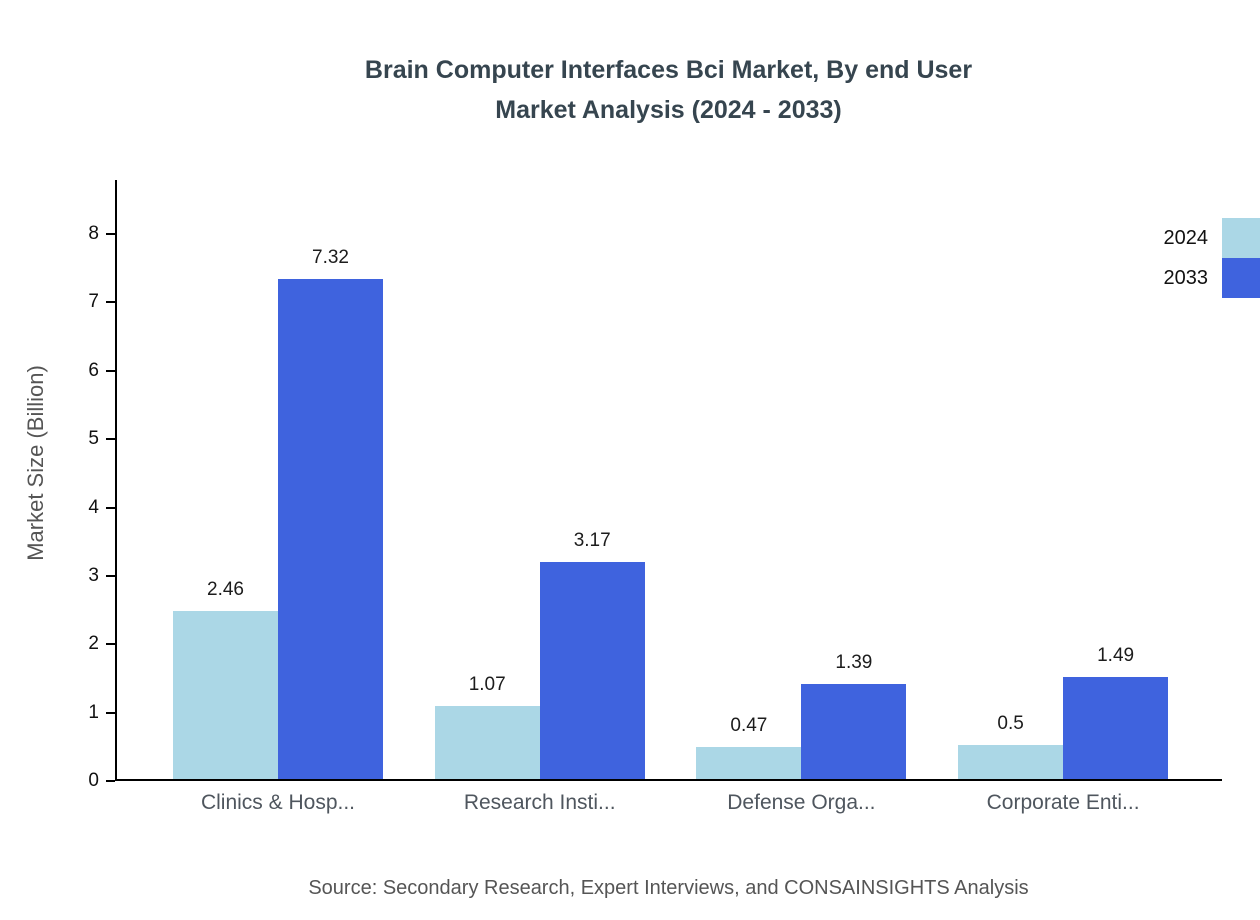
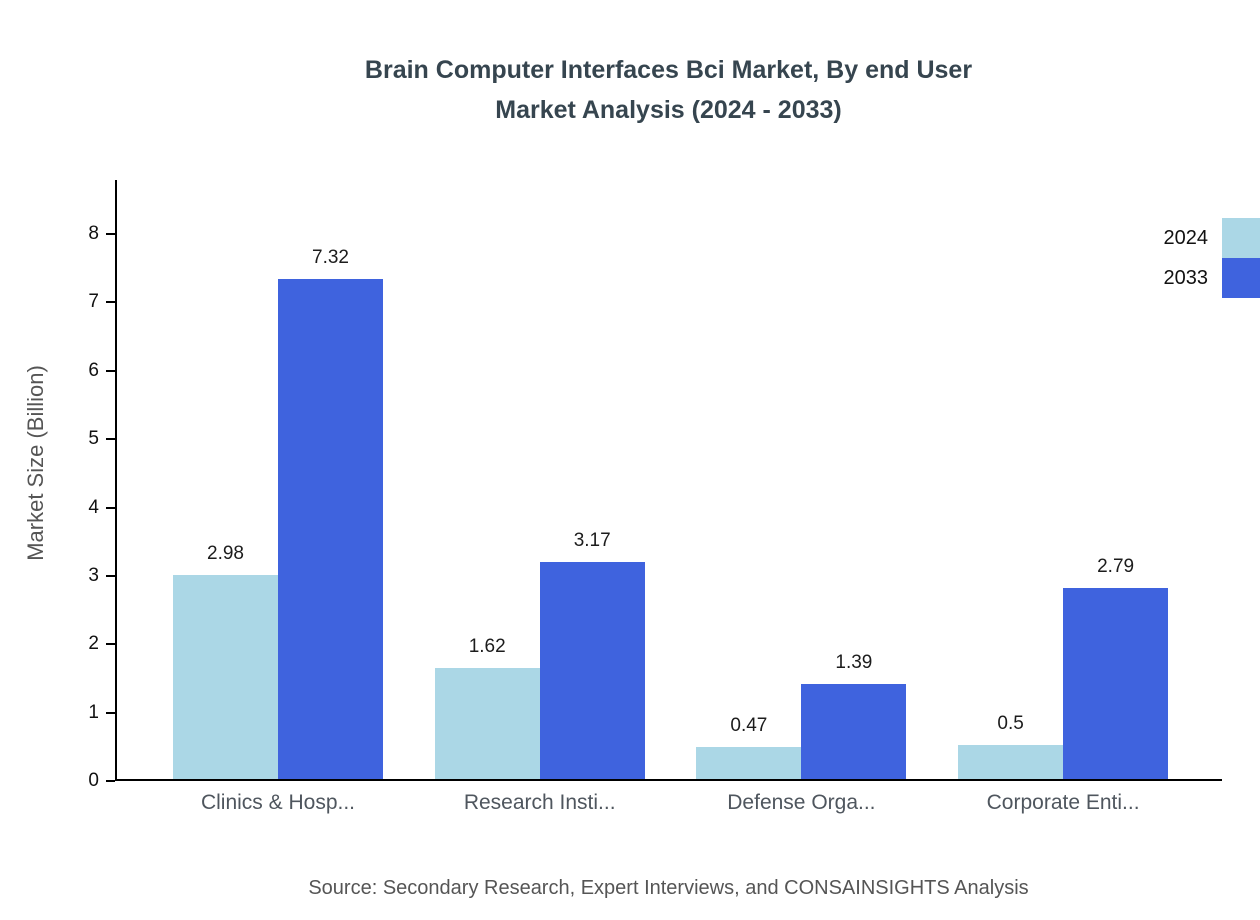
2024/Clinics & Hosp...: 2.46 -> 2.98
2024/Research Insti...: 1.07 -> 1.62
2033/Corporate Enti...: 1.49 -> 2.79
